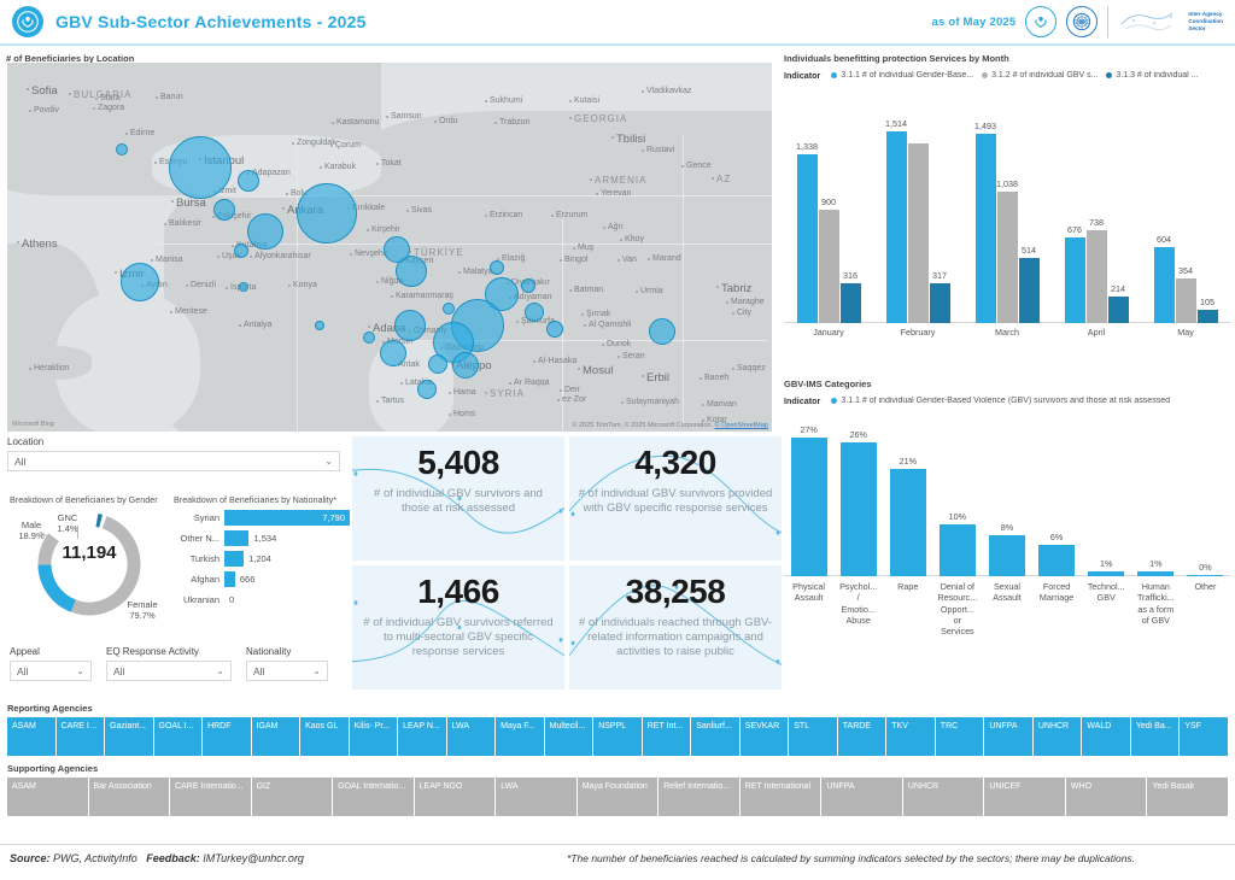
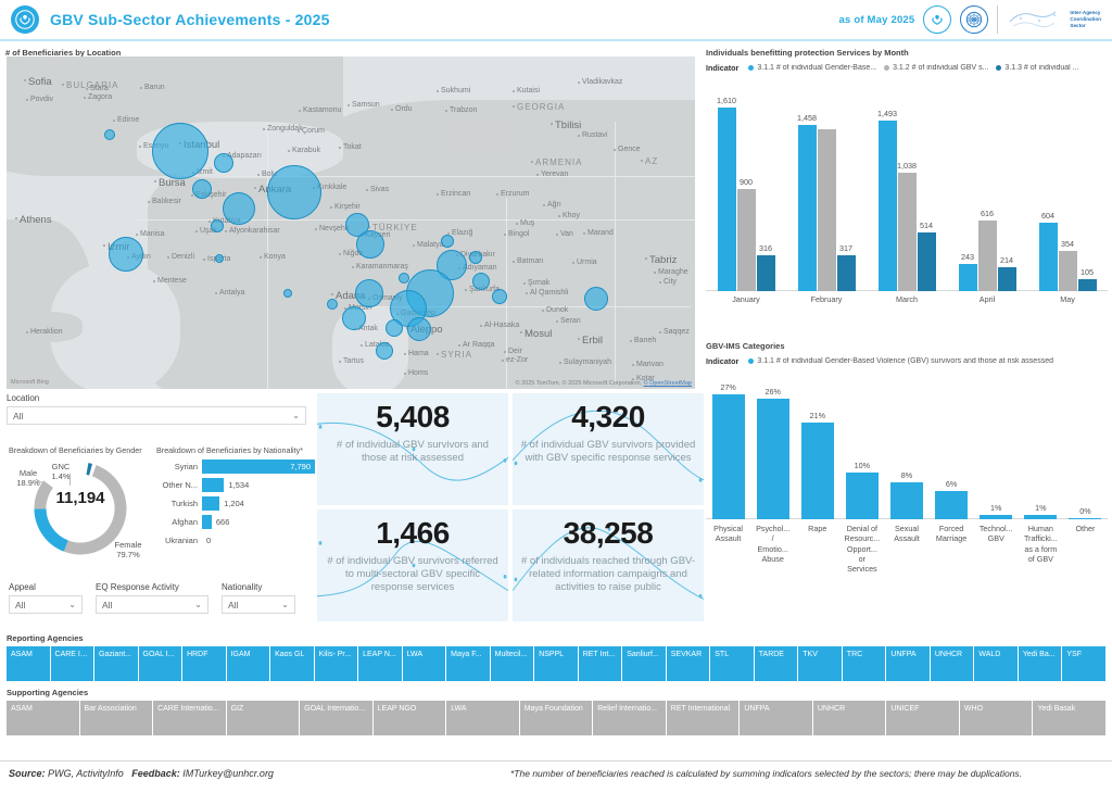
Individuals benefitting protection Services by Month/3.1.1 # of individual Gender-Base.../January: 1,338 -> 1,610
Individuals benefitting protection Services by Month/3.1.1 # of individual Gender-Base.../February: 1,514 -> 1,458
Individuals benefitting protection Services by Month/3.1.1 # of individual Gender-Base.../April: 676 -> 243
Individuals benefitting protection Services by Month/3.1.2 # of individual GBV s.../April: 738 -> 616
